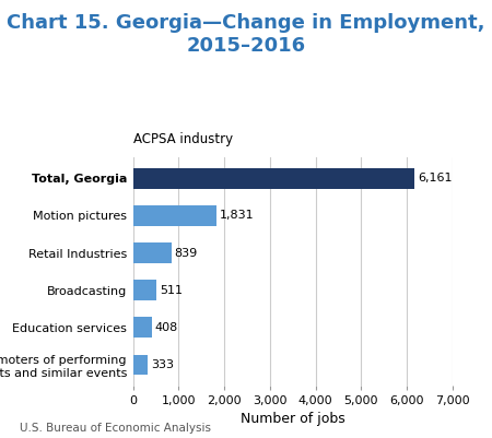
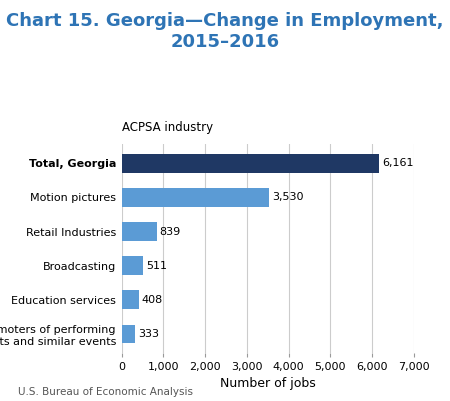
Motion pictures: 1,831 -> 3,530
